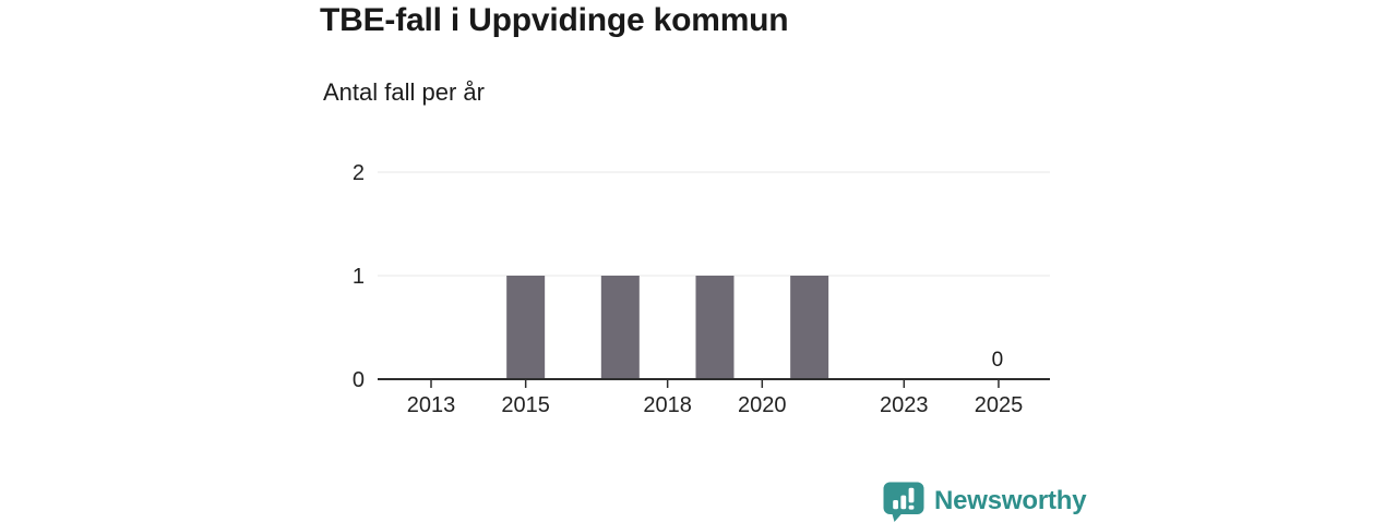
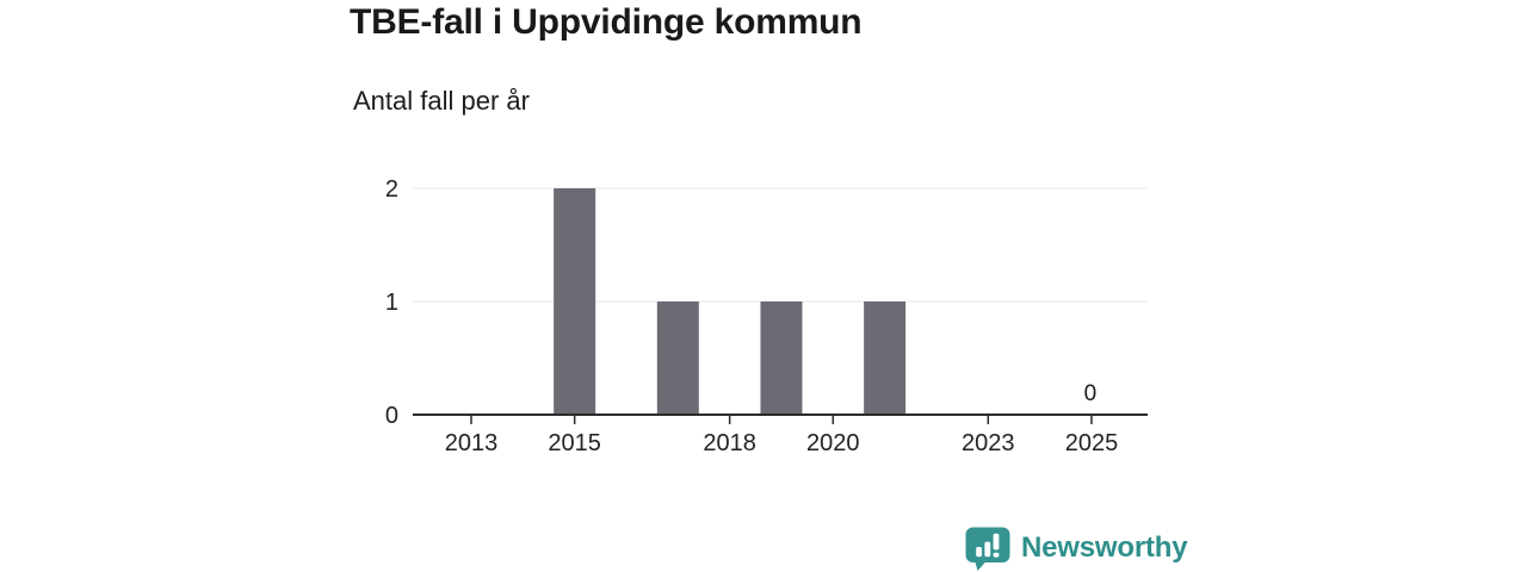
2015: 1 -> 2
